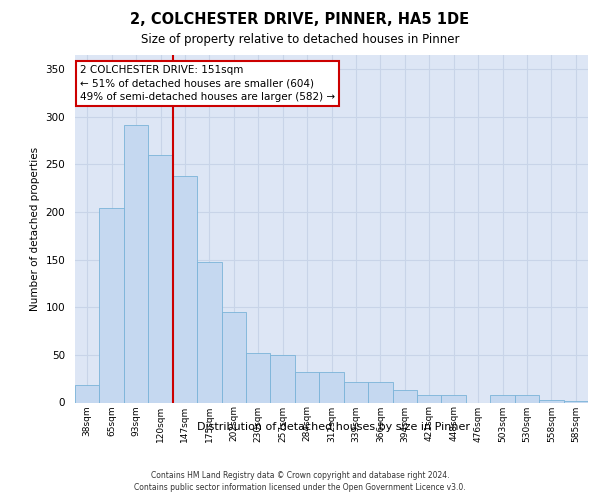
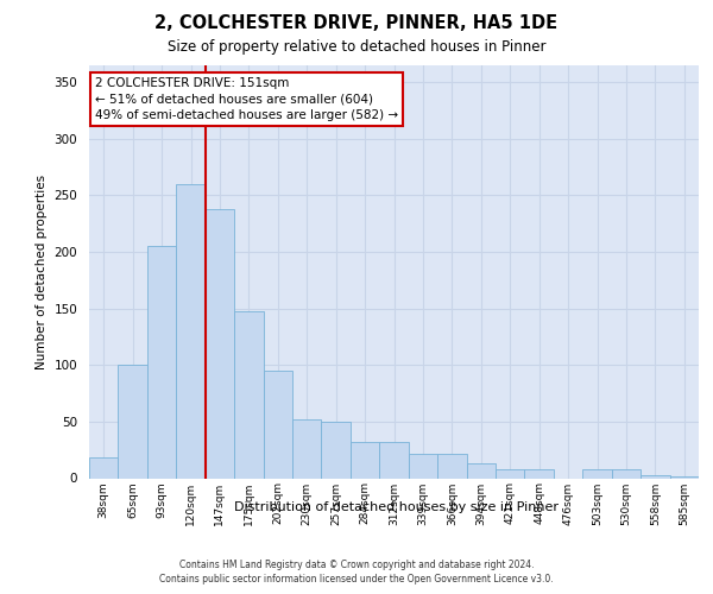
65sqm: 204 -> 100
93sqm: 292 -> 205
